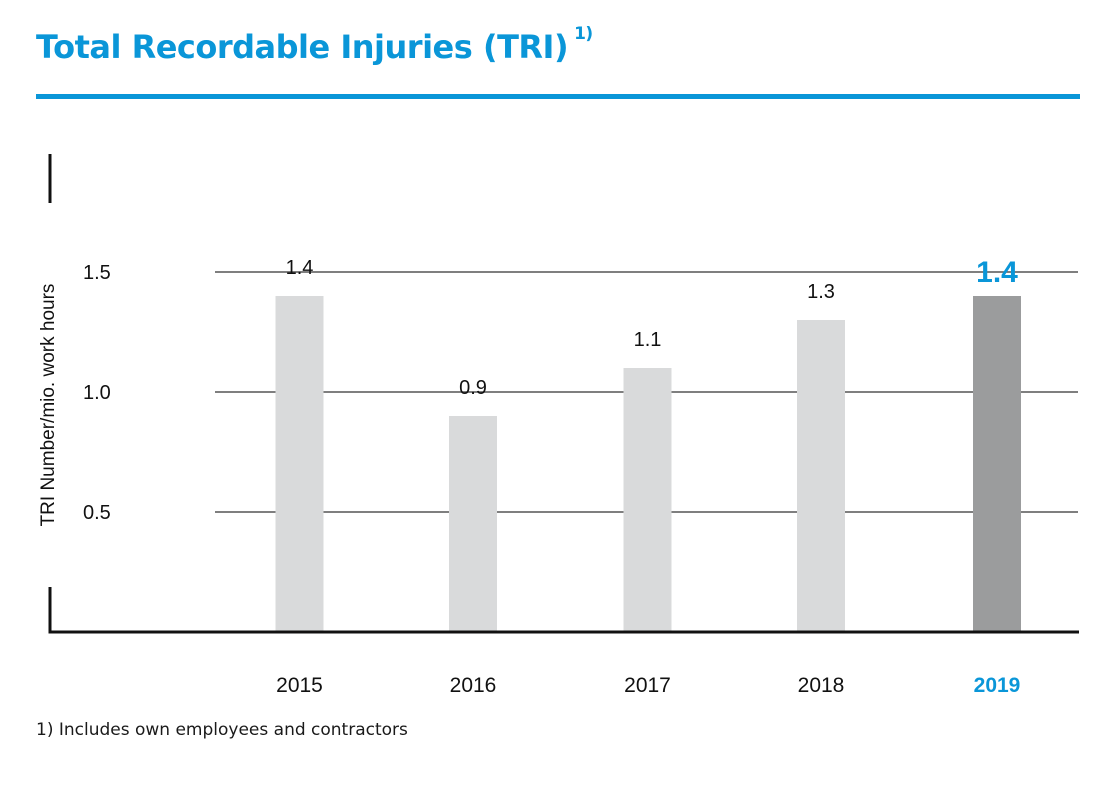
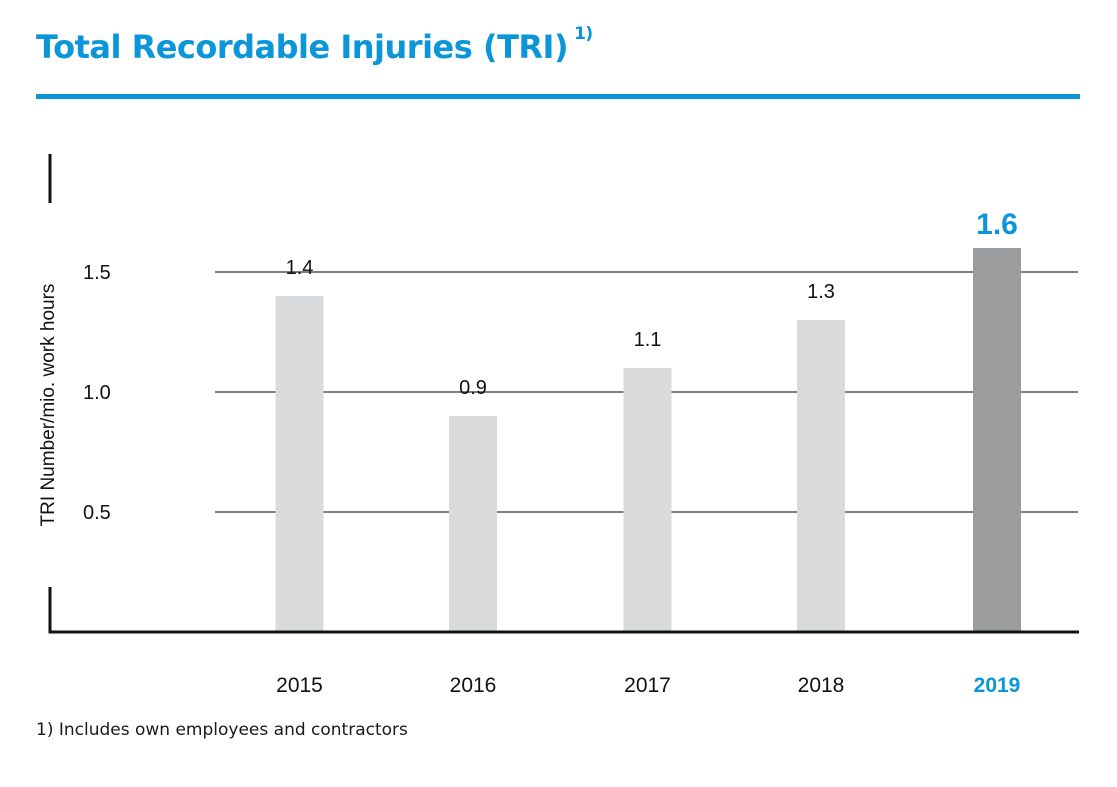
2019: 1.4 -> 1.6
